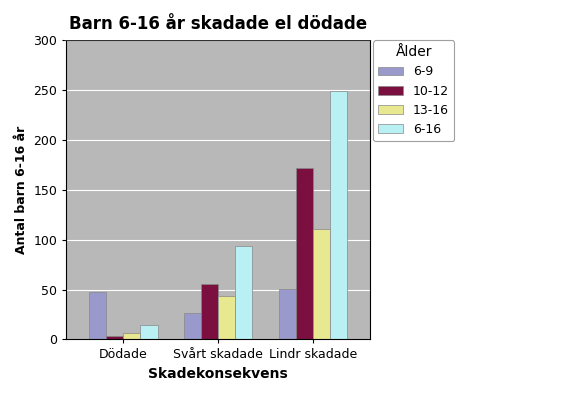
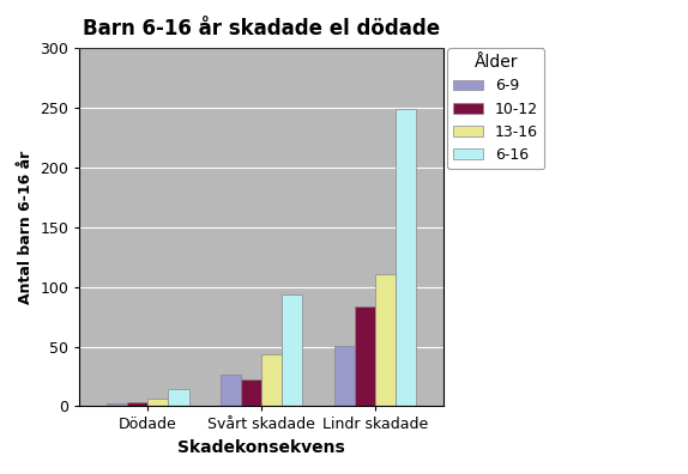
6-9/Dödade: 48 -> 2
10-12/Svårt skadade: 56 -> 22
10-12/Lindr skadade: 172 -> 84
